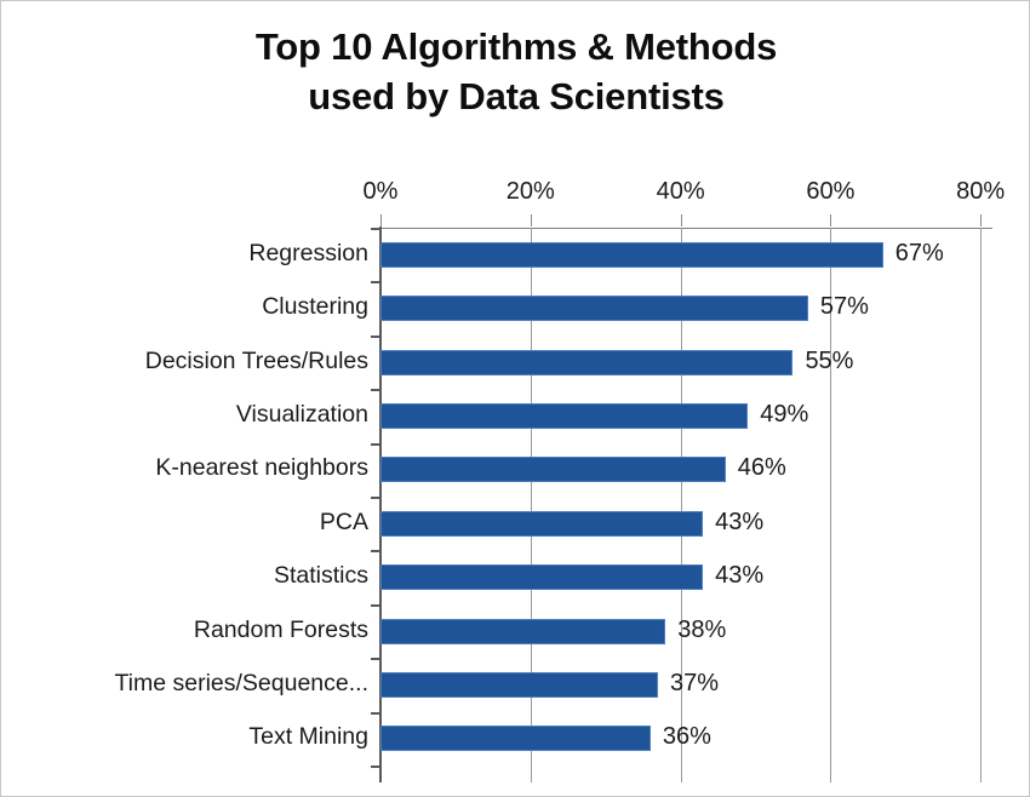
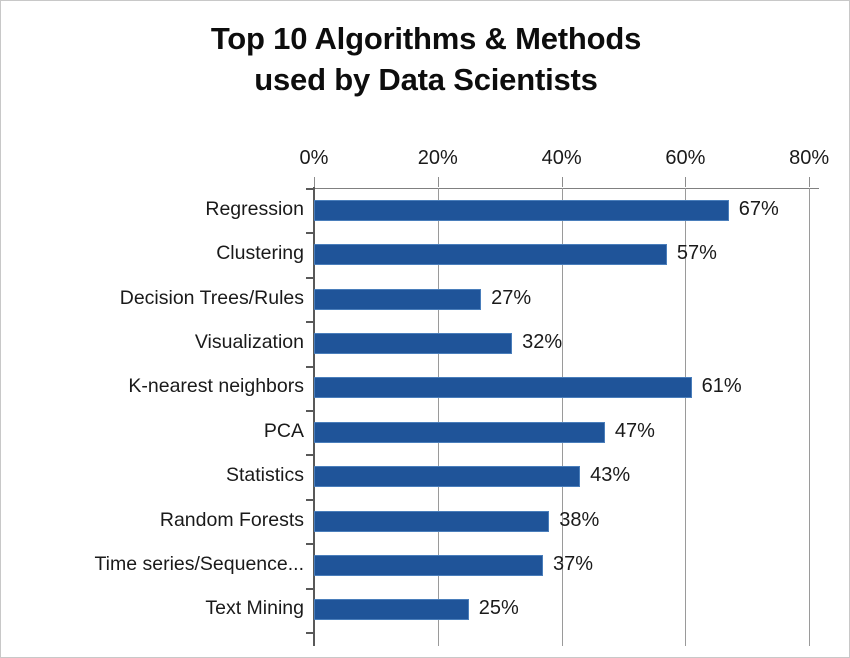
Decision Trees/Rules: 55% -> 27%
Visualization: 49% -> 32%
K-nearest neighbors: 46% -> 61%
PCA: 43% -> 47%
Text Mining: 36% -> 25%
